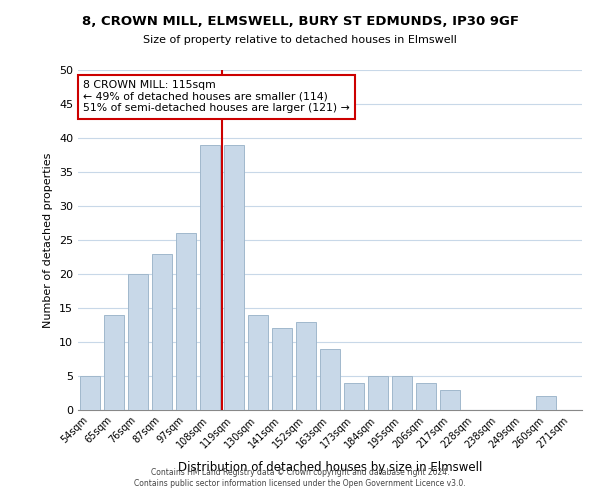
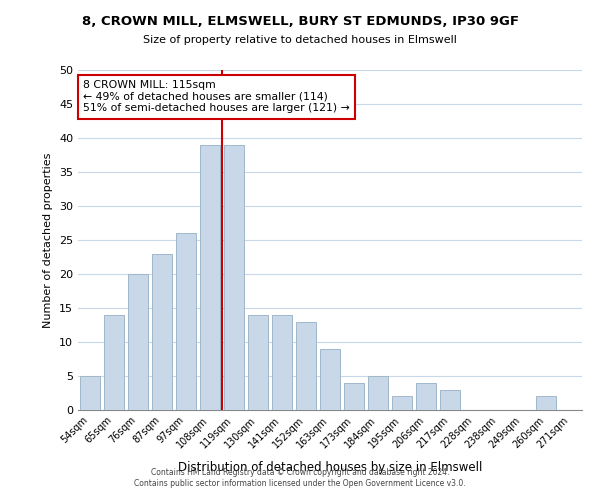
141sqm: 12 -> 14
195sqm: 5 -> 2
